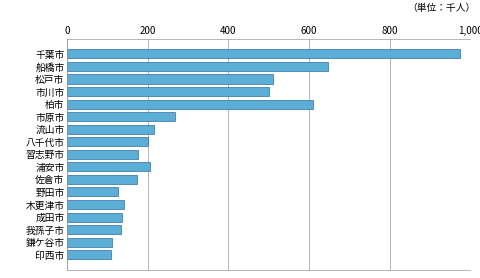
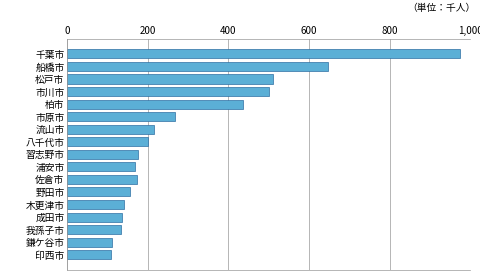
柏市: 610 -> 437
浦安市: 205 -> 168
野田市: 125 -> 155
